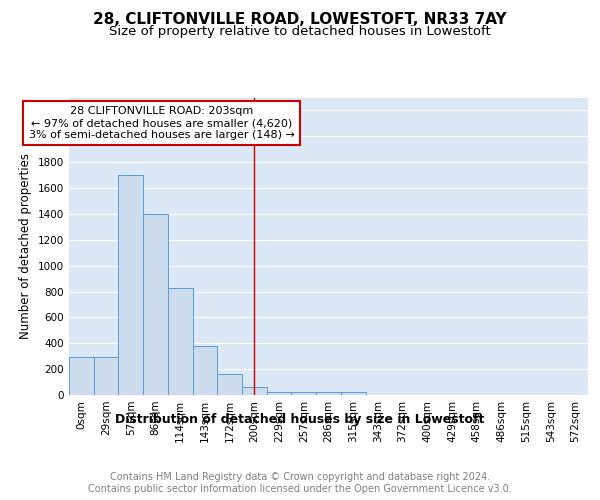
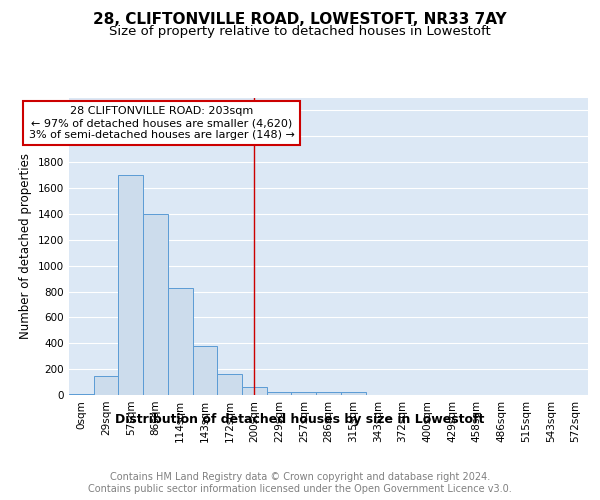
0sqm: 290 -> 10
29sqm: 290 -> 150
